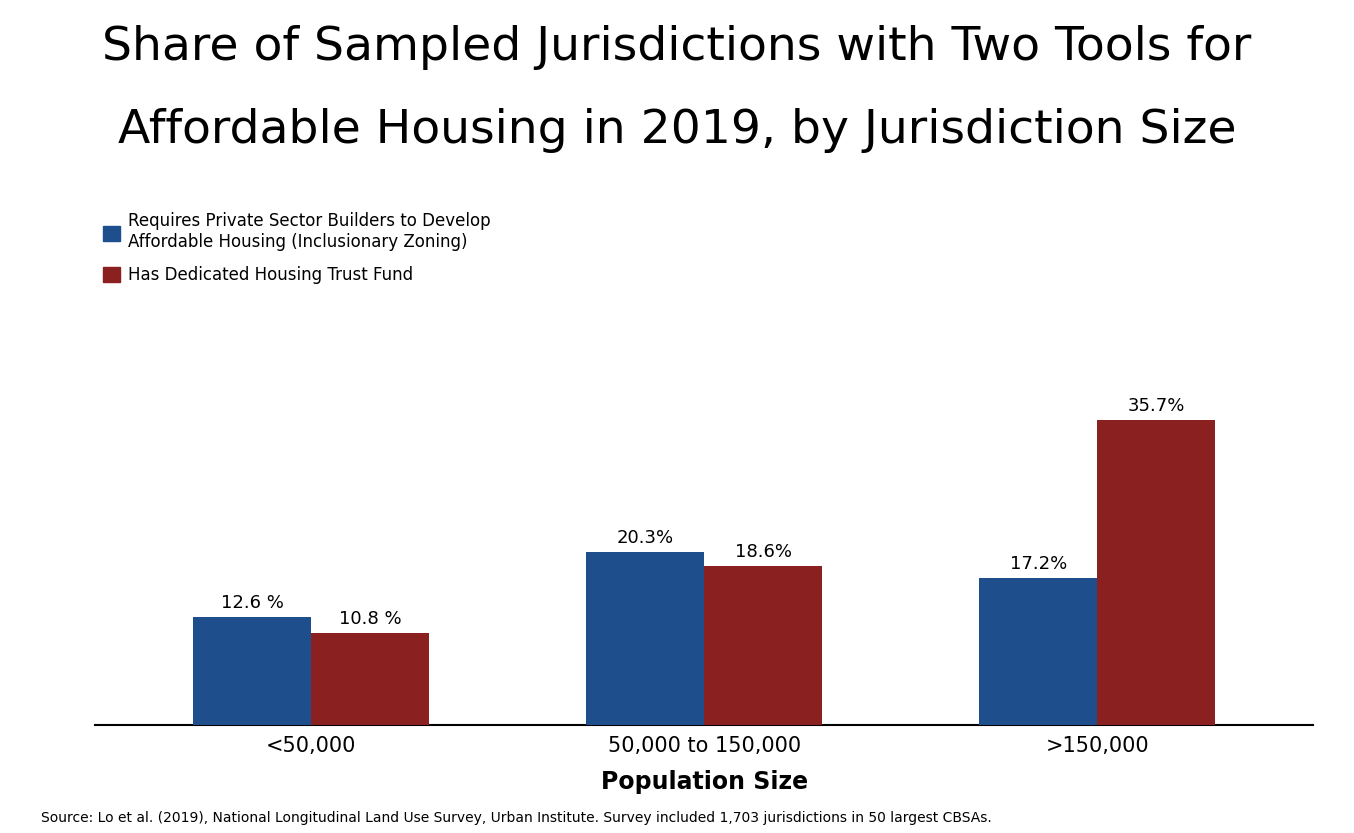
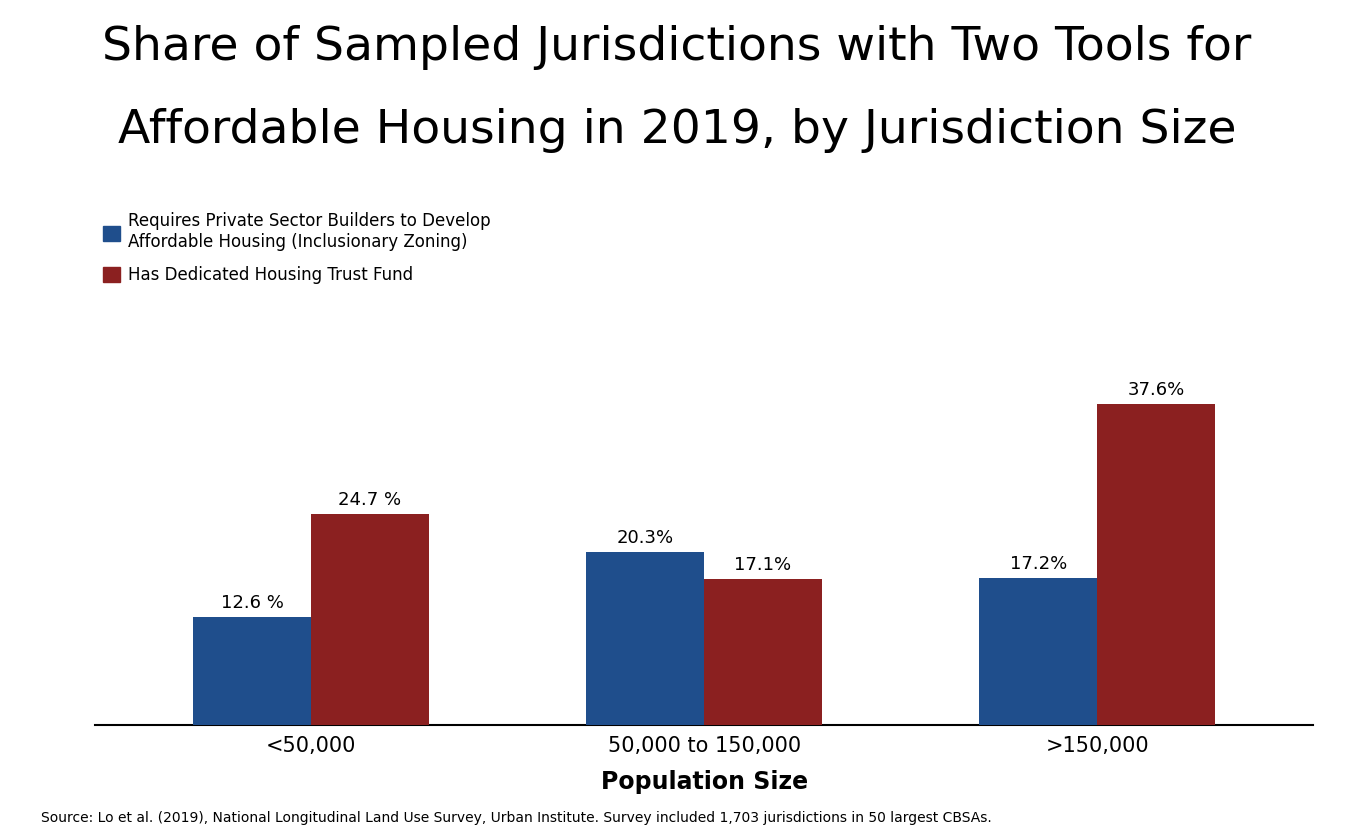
Has Dedicated Housing Trust Fund/<50,000: 10.8 -> 24.7
Has Dedicated Housing Trust Fund/50,000 to 150,000: 18.6% -> 17.1%
Has Dedicated Housing Trust Fund/>150,000: 35.7% -> 37.6%
